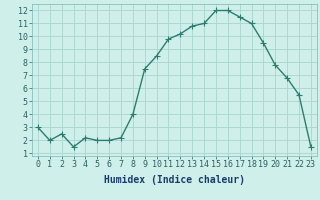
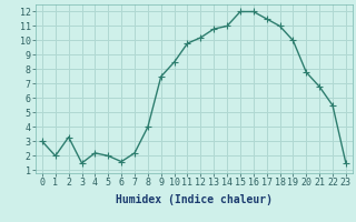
2: 2.5 -> 3.3
6: 2.0 -> 1.6
19: 9.5 -> 10.0
